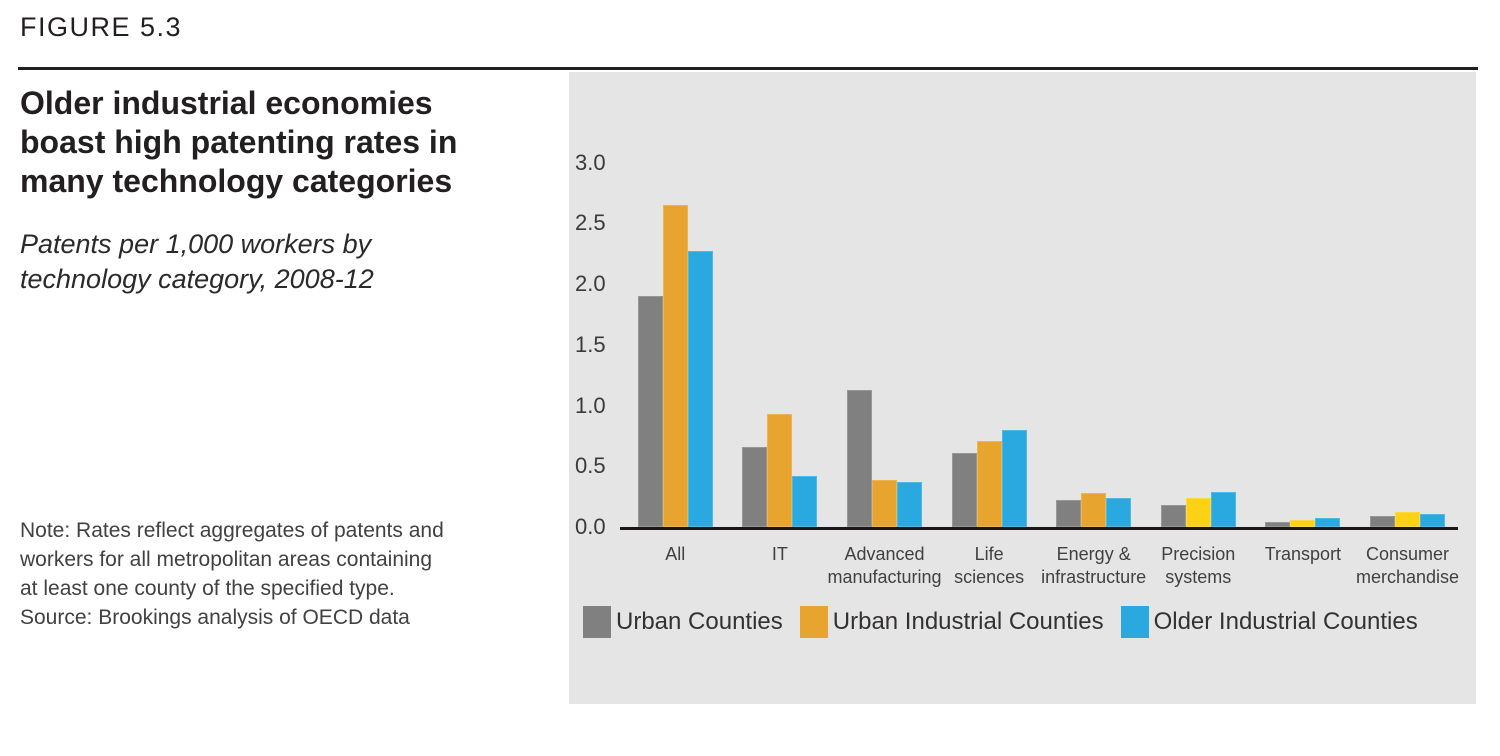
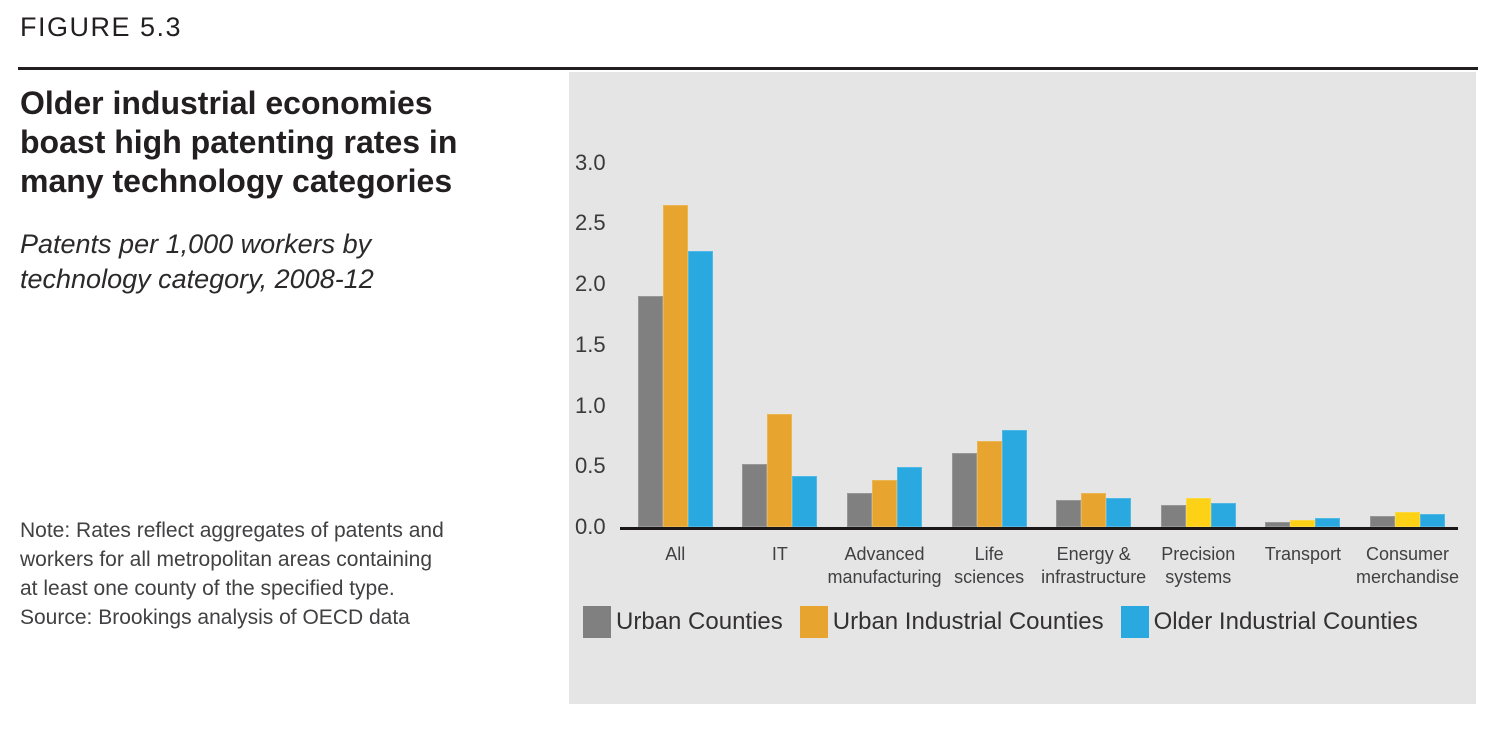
Urban Counties/IT: 0.66 -> 0.52
Urban Counties/Advanced manufacturing: 1.13 -> 0.28
Older Industrial Counties/Advanced manufacturing: 0.37 -> 0.49
Older Industrial Counties/Precision systems: 0.29 -> 0.20
